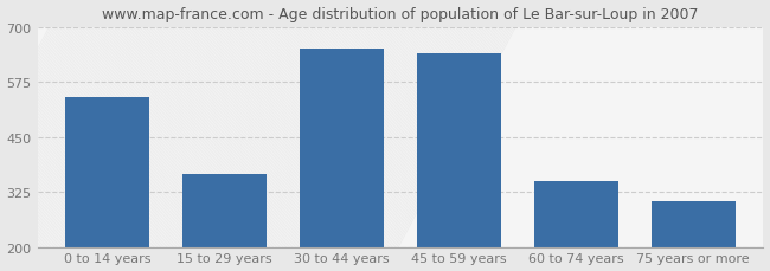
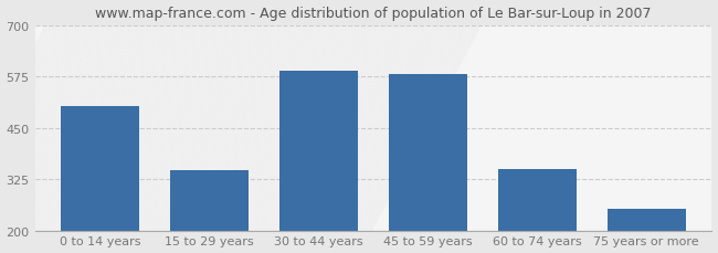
0 to 14 years: 540 -> 503
15 to 29 years: 365 -> 348
30 to 44 years: 650 -> 590
45 to 59 years: 640 -> 580
75 years or more: 305 -> 253
